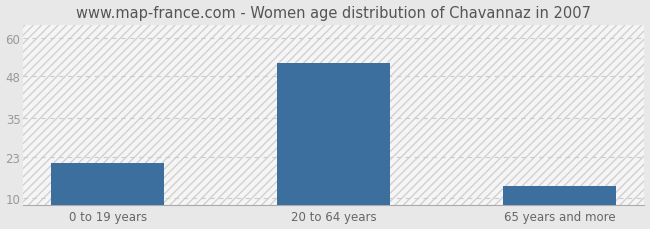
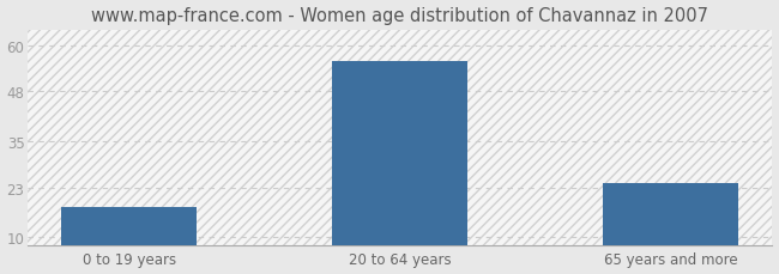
0 to 19 years: 21 -> 18
20 to 64 years: 52 -> 56
65 years and more: 14 -> 24
